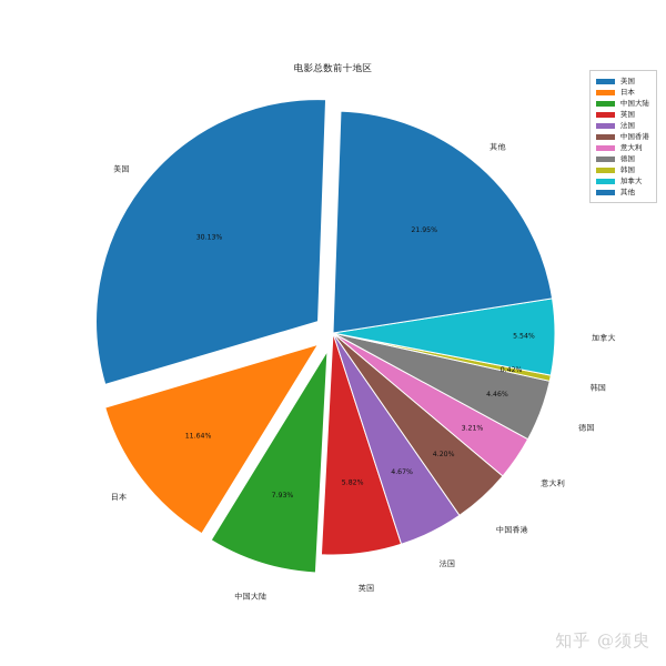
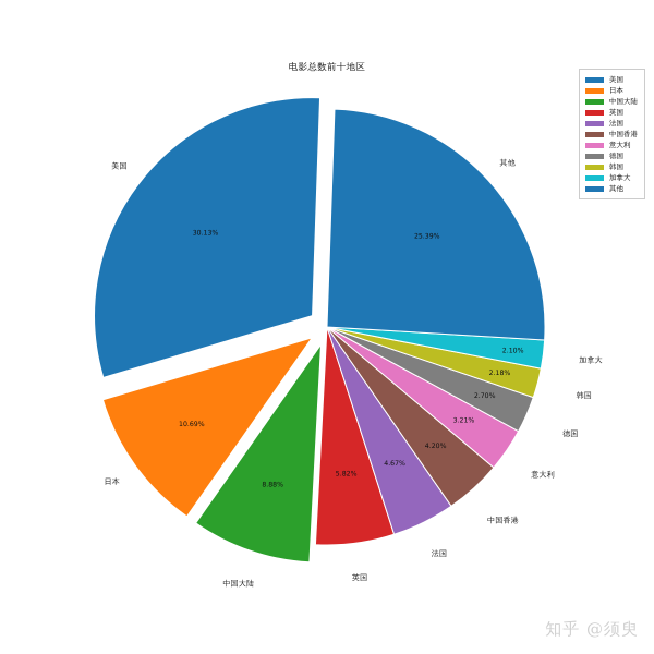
日本: 11.64% -> 10.69%
中国大陆: 7.93% -> 8.88%
德国: 4.46% -> 2.70%
韩国: 0.42% -> 2.18%
加拿大: 5.54% -> 2.10%
其他: 21.95% -> 25.39%
